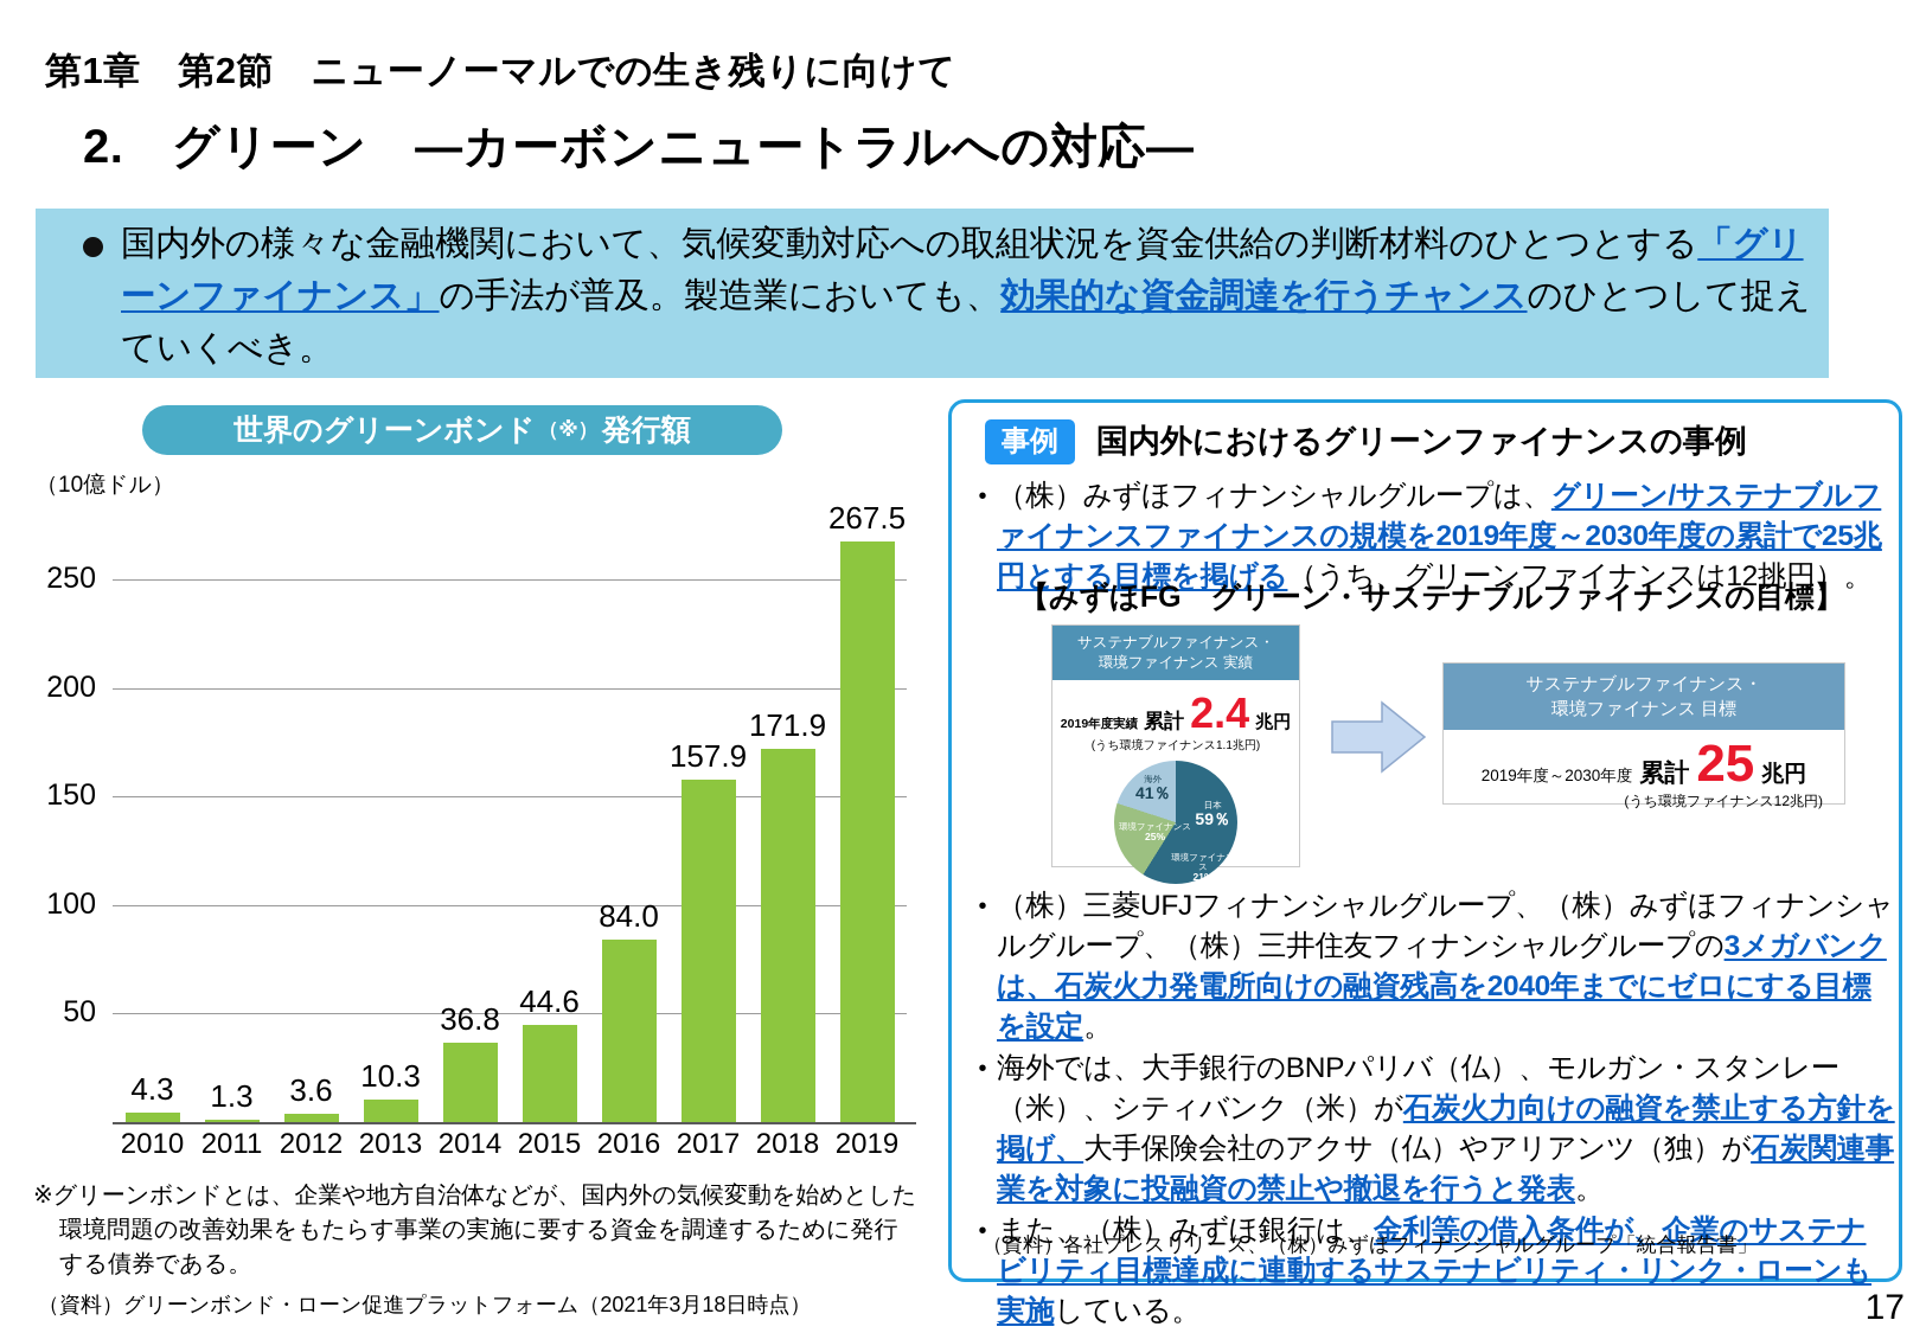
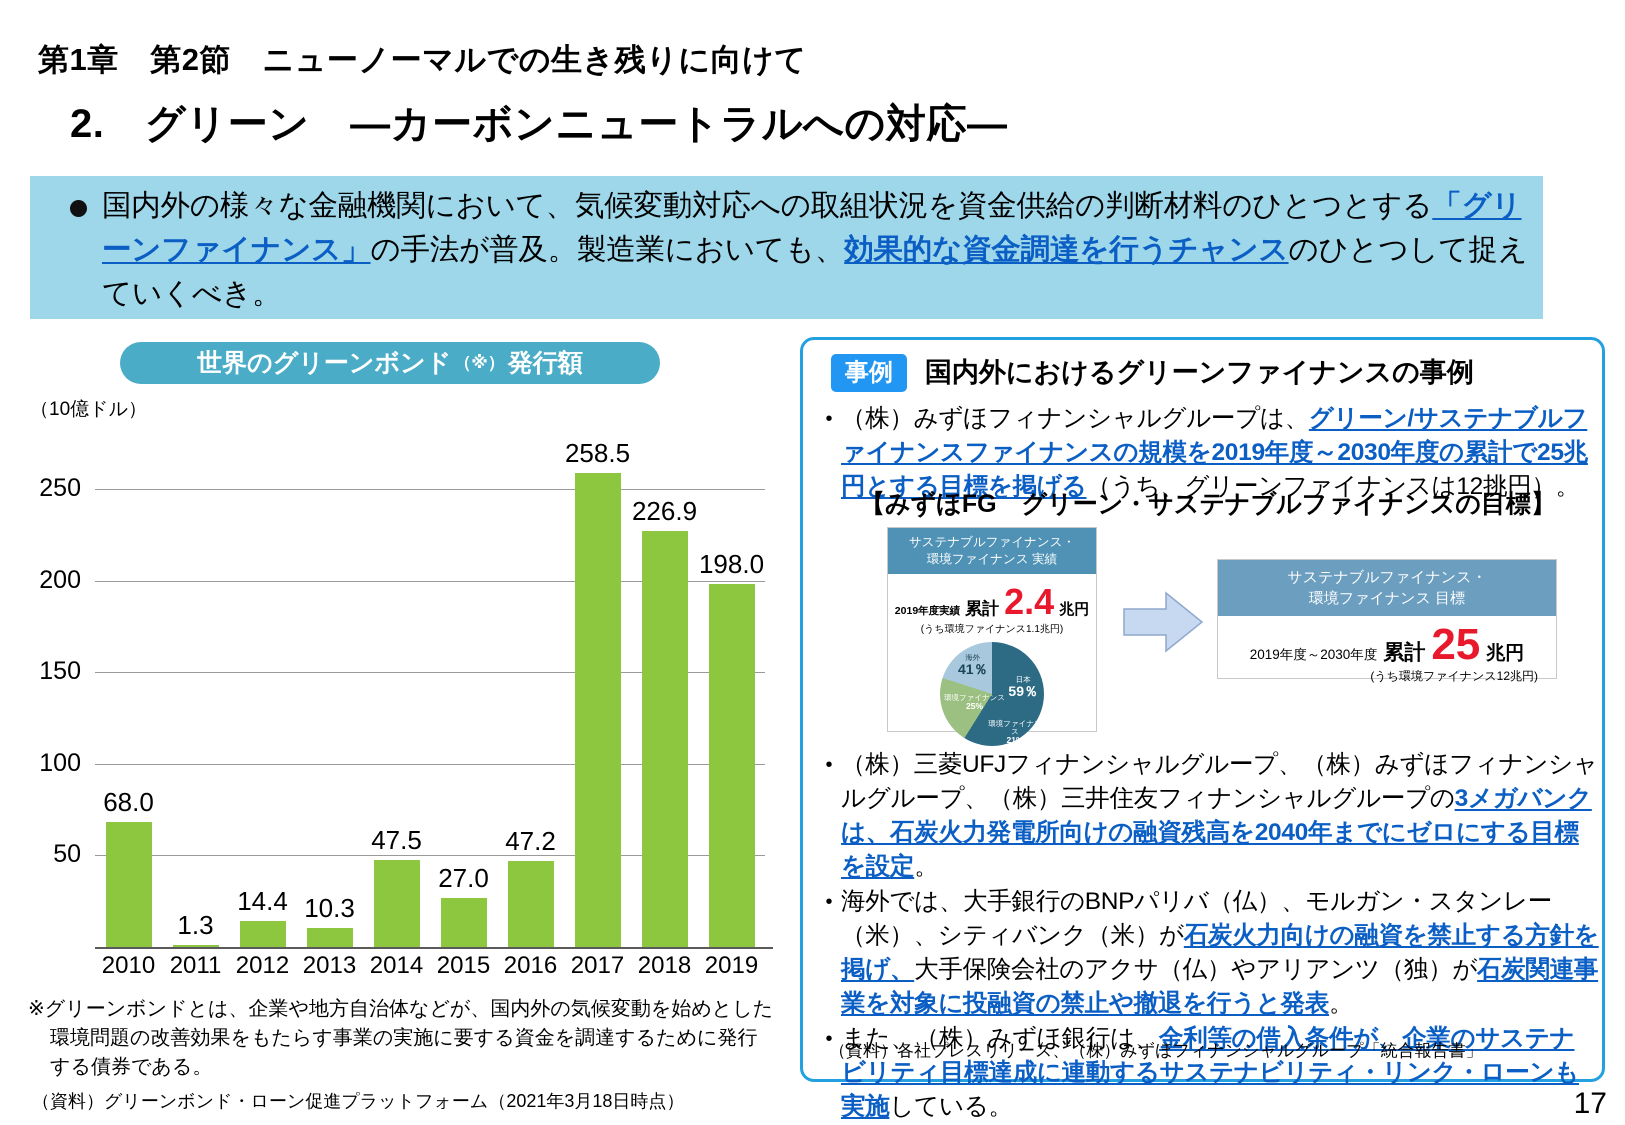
2010: 4.3 -> 68.0
2012: 3.6 -> 14.4
2014: 36.8 -> 47.5
2015: 44.6 -> 27.0
2016: 84.0 -> 47.2
2017: 157.9 -> 258.5
2018: 171.9 -> 226.9
2019: 267.5 -> 198.0
